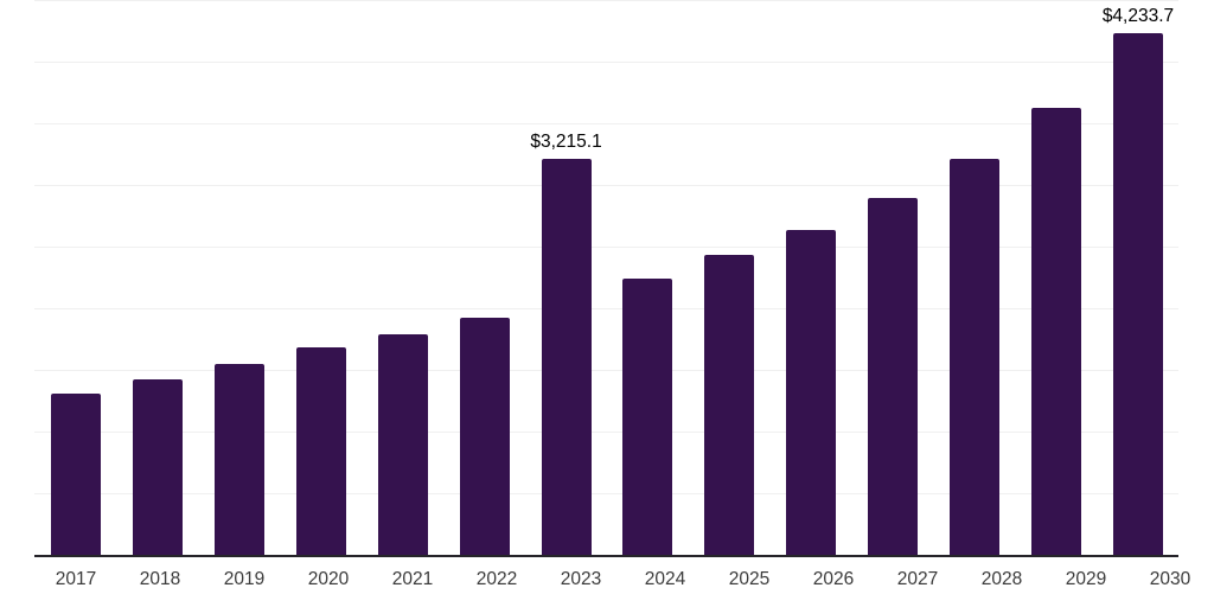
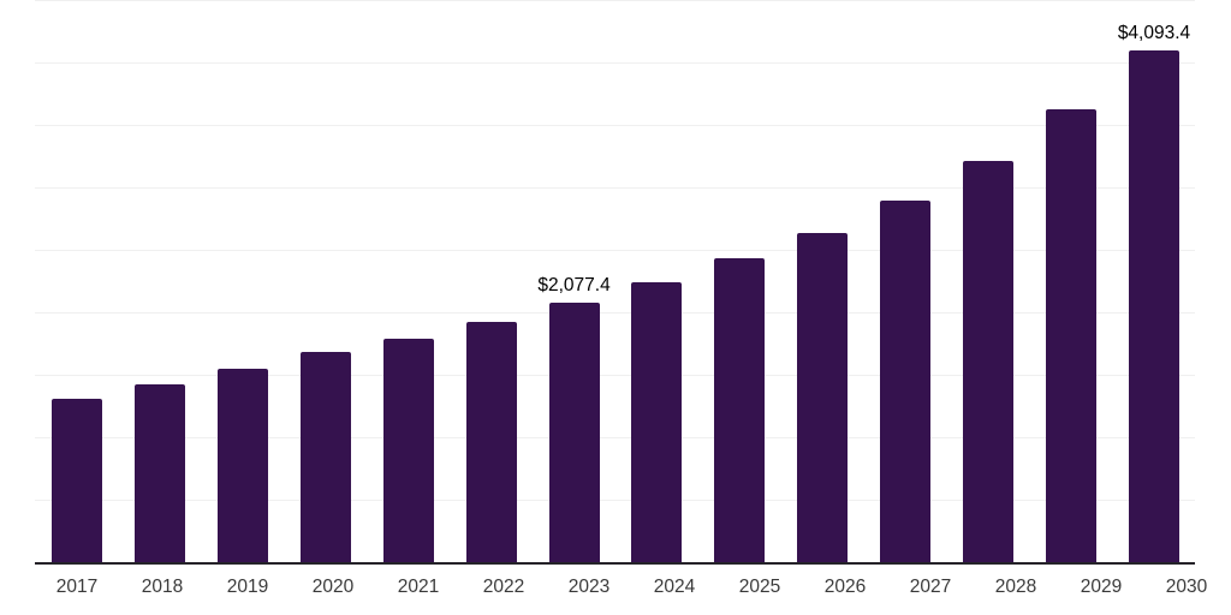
2023: $3,215.1 -> $2,077.4
2030: $4,233.7 -> $4,093.4
